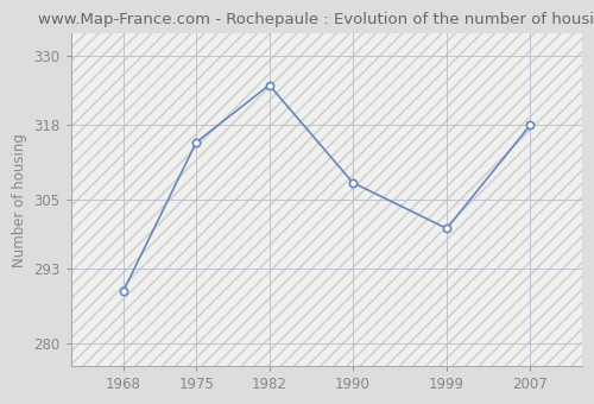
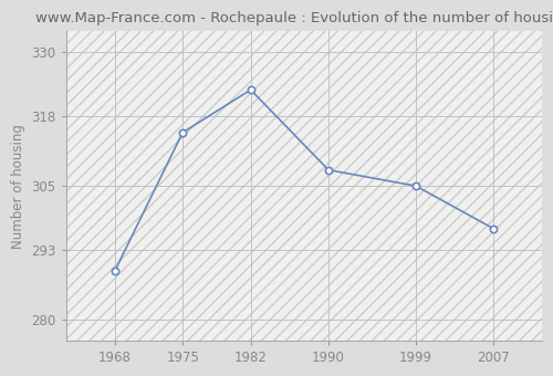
1982: 325 -> 323
1999: 300 -> 305
2007: 318 -> 297
